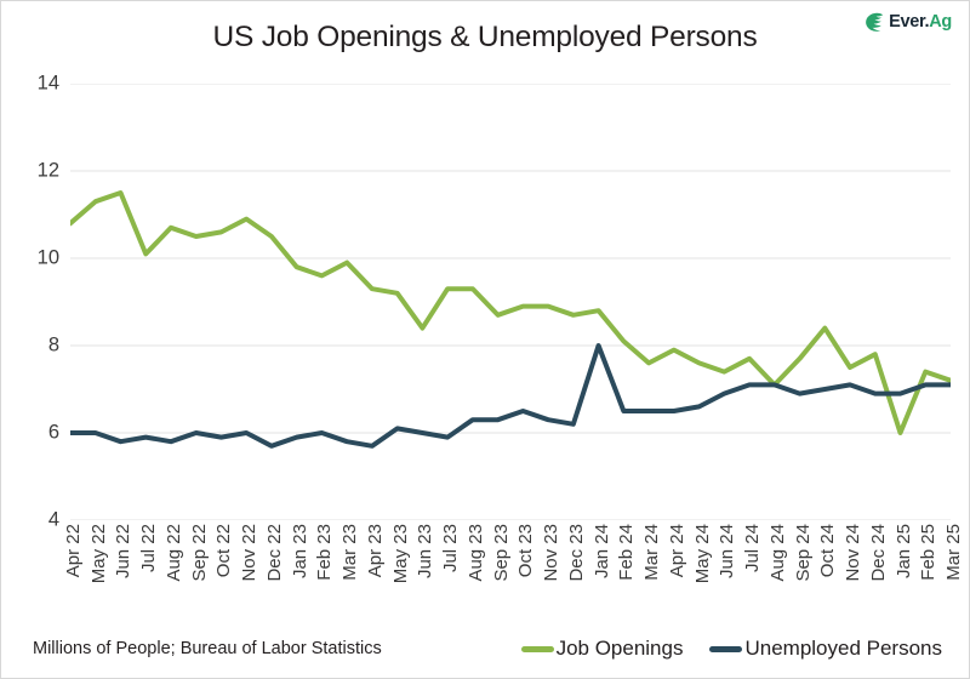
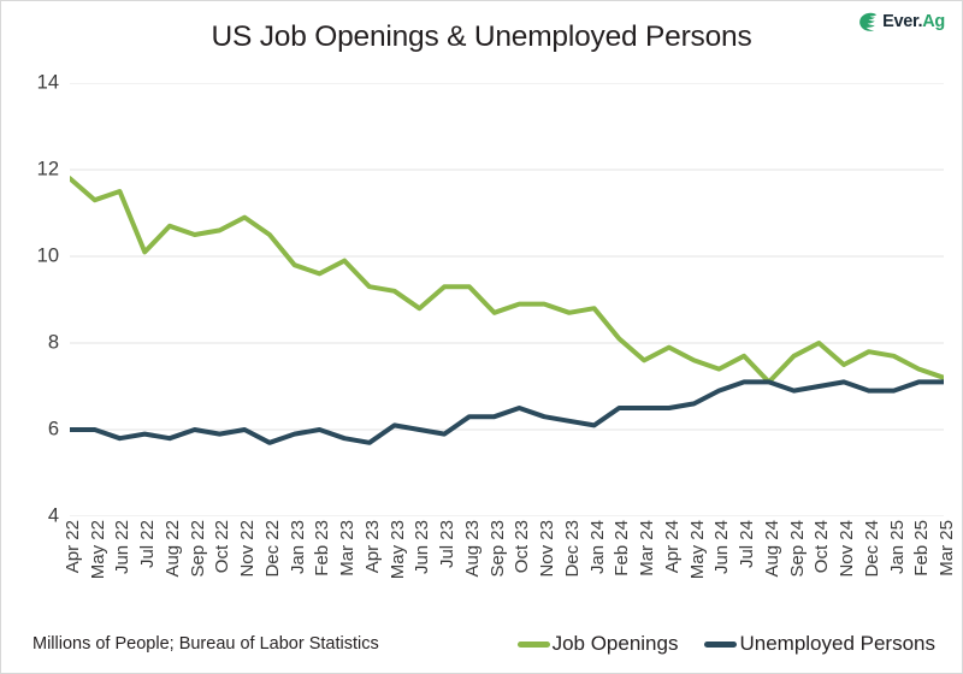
Job Openings/Apr 22: 10.8 -> 11.8
Job Openings/Jun 23: 8.4 -> 8.8
Unemployed Persons/Jan 24: 8.0 -> 6.1
Job Openings/Oct 24: 8.4 -> 8.0
Job Openings/Jan 25: 6.0 -> 7.7
